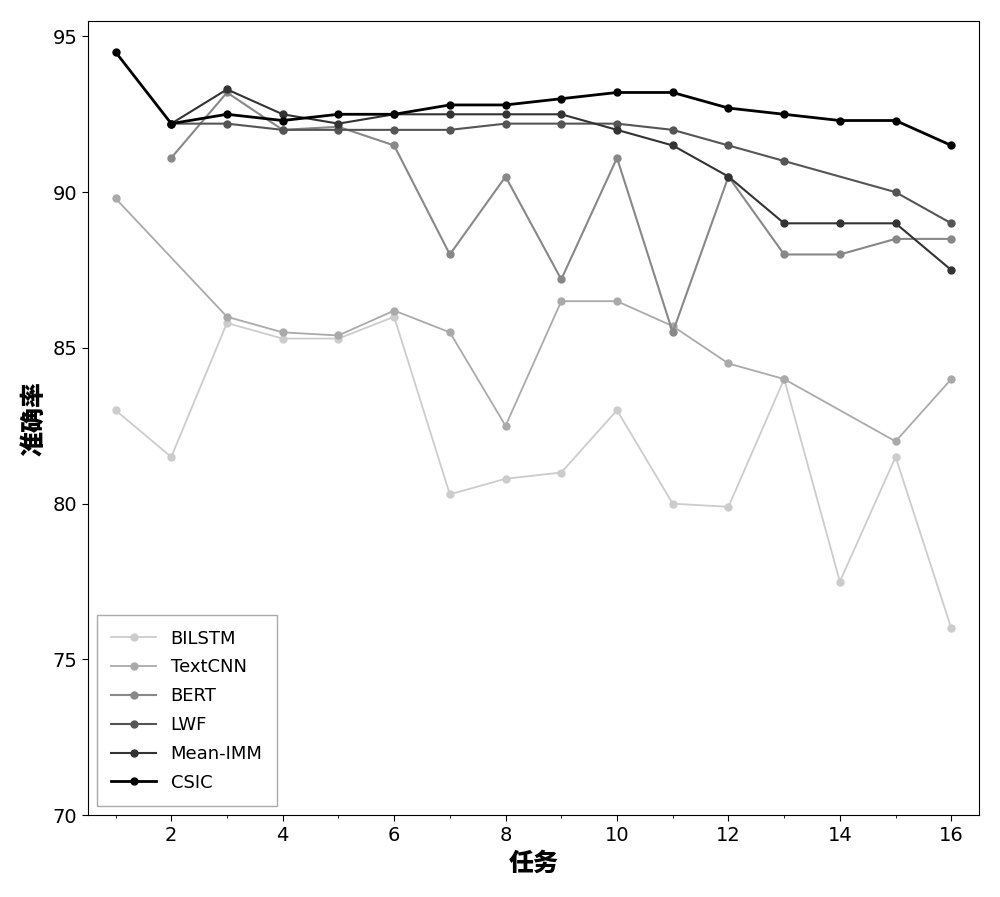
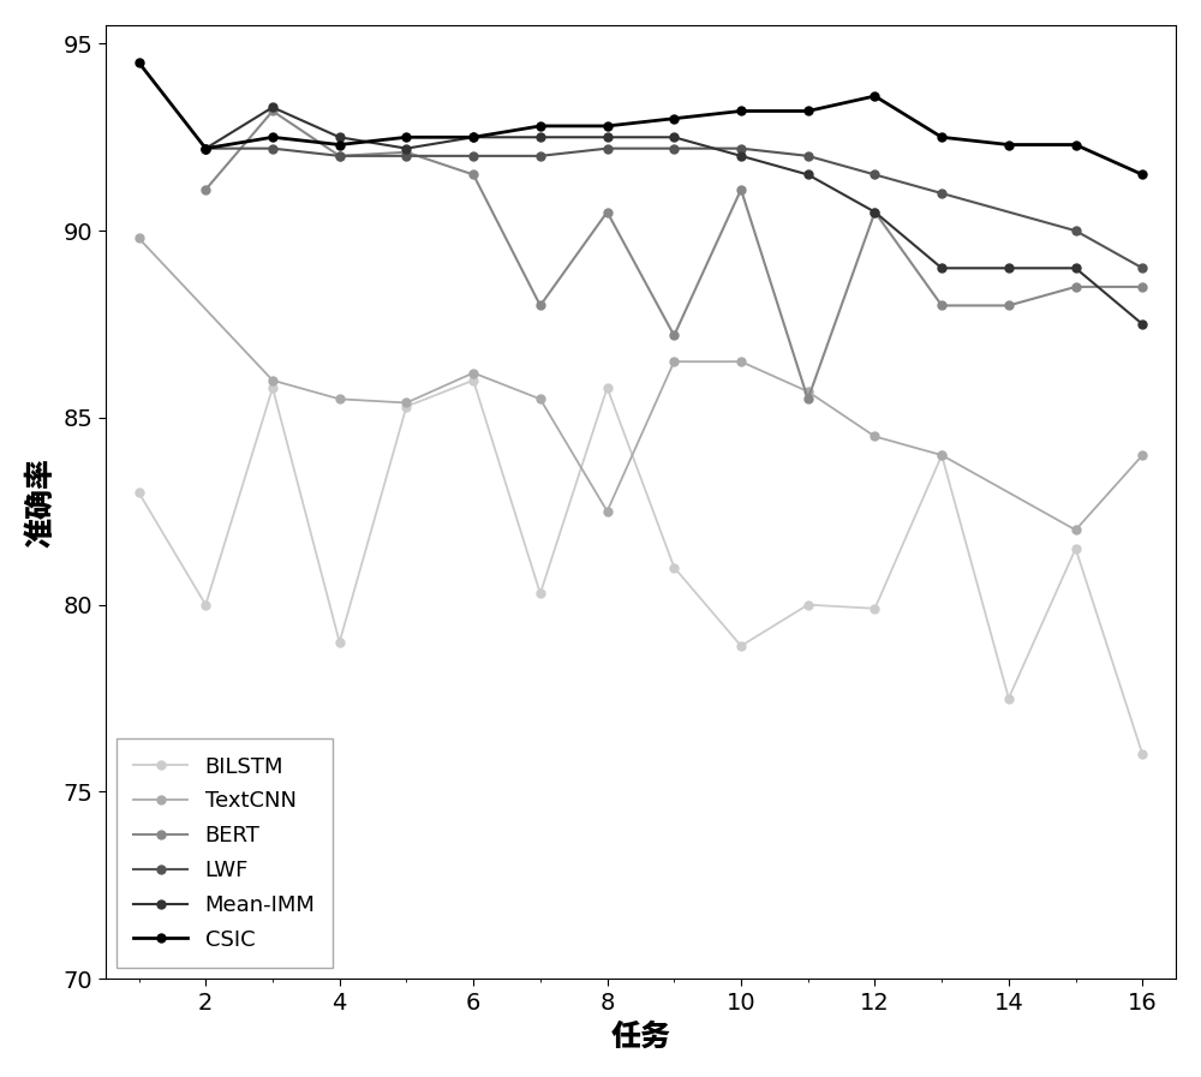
BILSTM/2: 81.5 -> 80.0
BILSTM/4: 85.3 -> 79.0
BILSTM/8: 80.8 -> 85.8
BILSTM/10: 83.0 -> 78.9
CSIC/12: 92.7 -> 93.6
